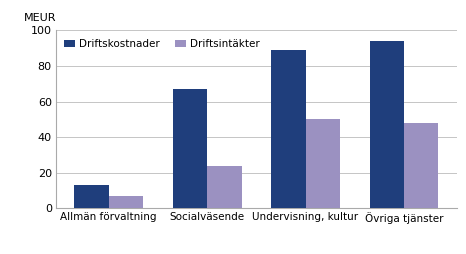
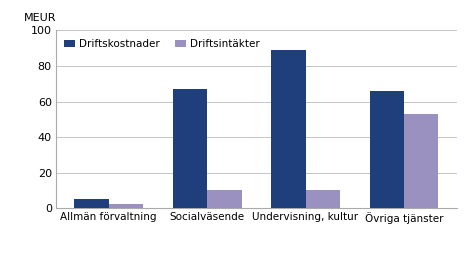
Driftskostnader/Allmän förvaltning: 13 -> 6
Driftsintäkter/Allmän förvaltning: 7 -> 2
Driftsintäkter/Socialväsende: 24 -> 10
Driftsintäkter/Undervisning, kultur: 50 -> 10
Driftskostnader/Övriga tjänster: 94 -> 66
Driftsintäkter/Övriga tjänster: 48 -> 53
